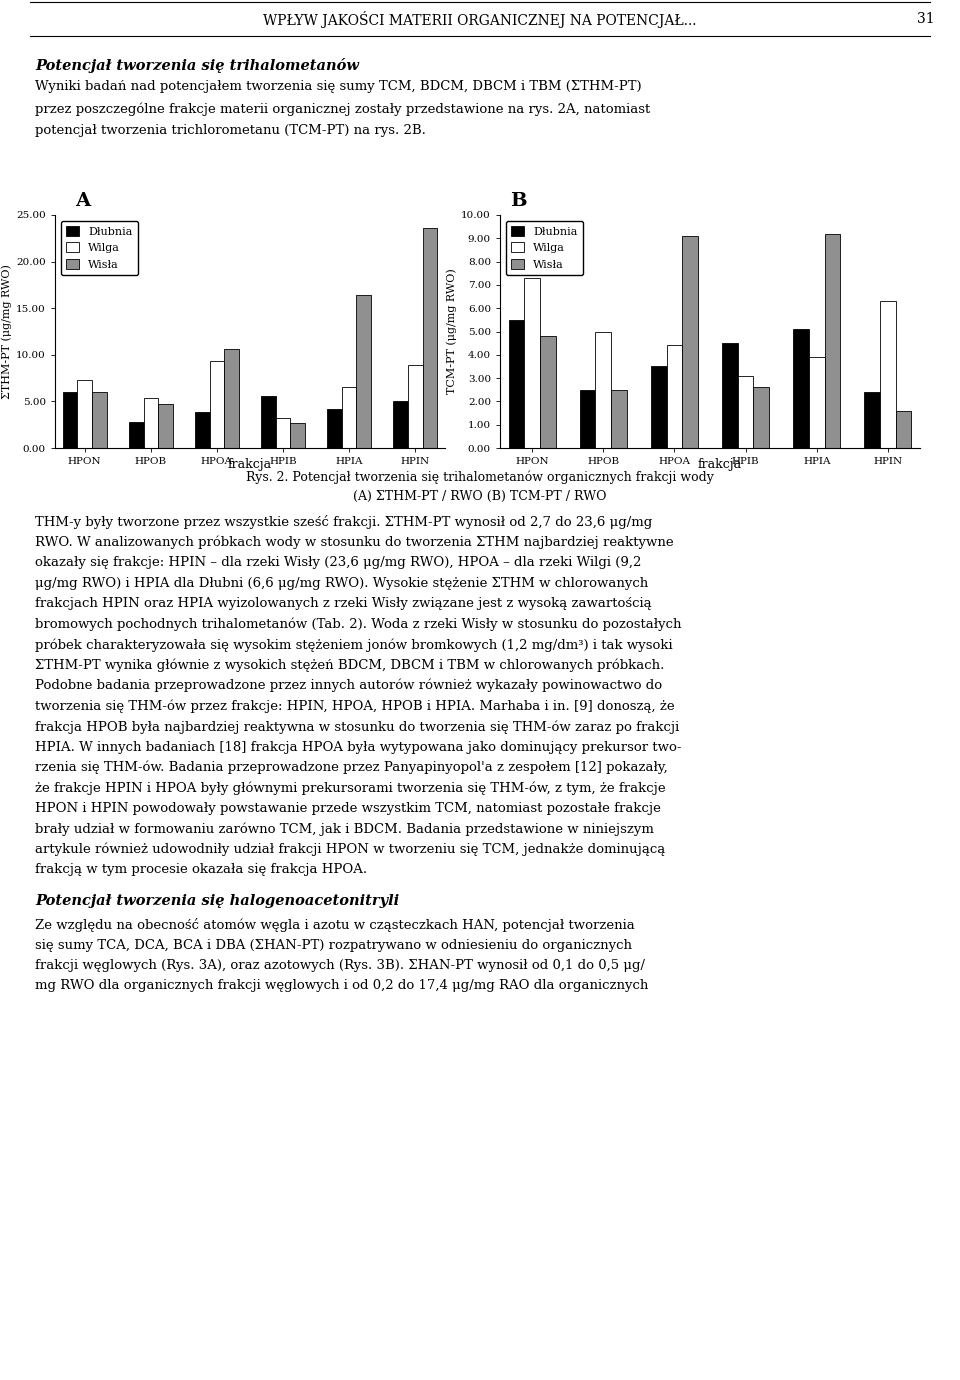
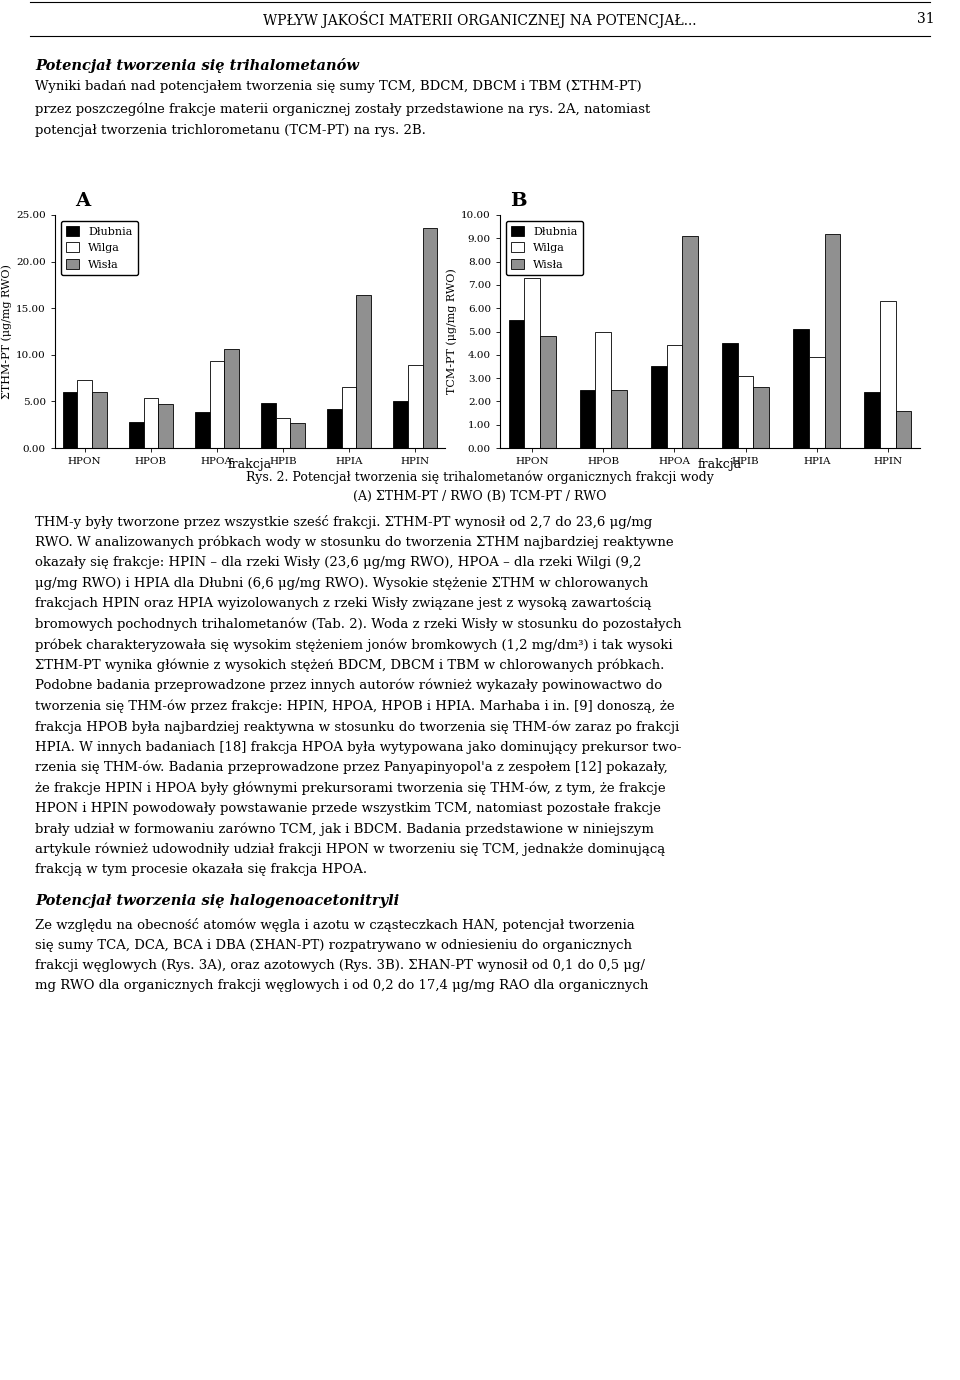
Dłubnia/HPIB: 5.6 -> 4.8
